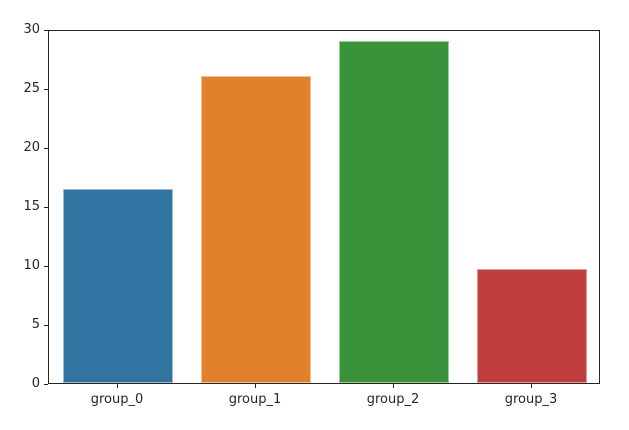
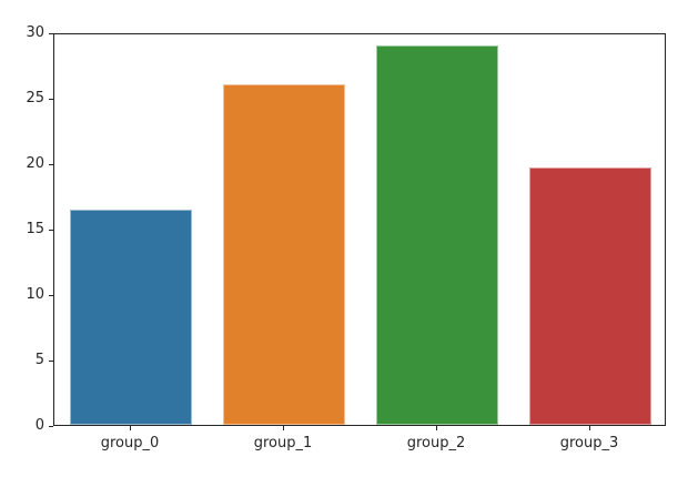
group_3: 9.7 -> 19.7
